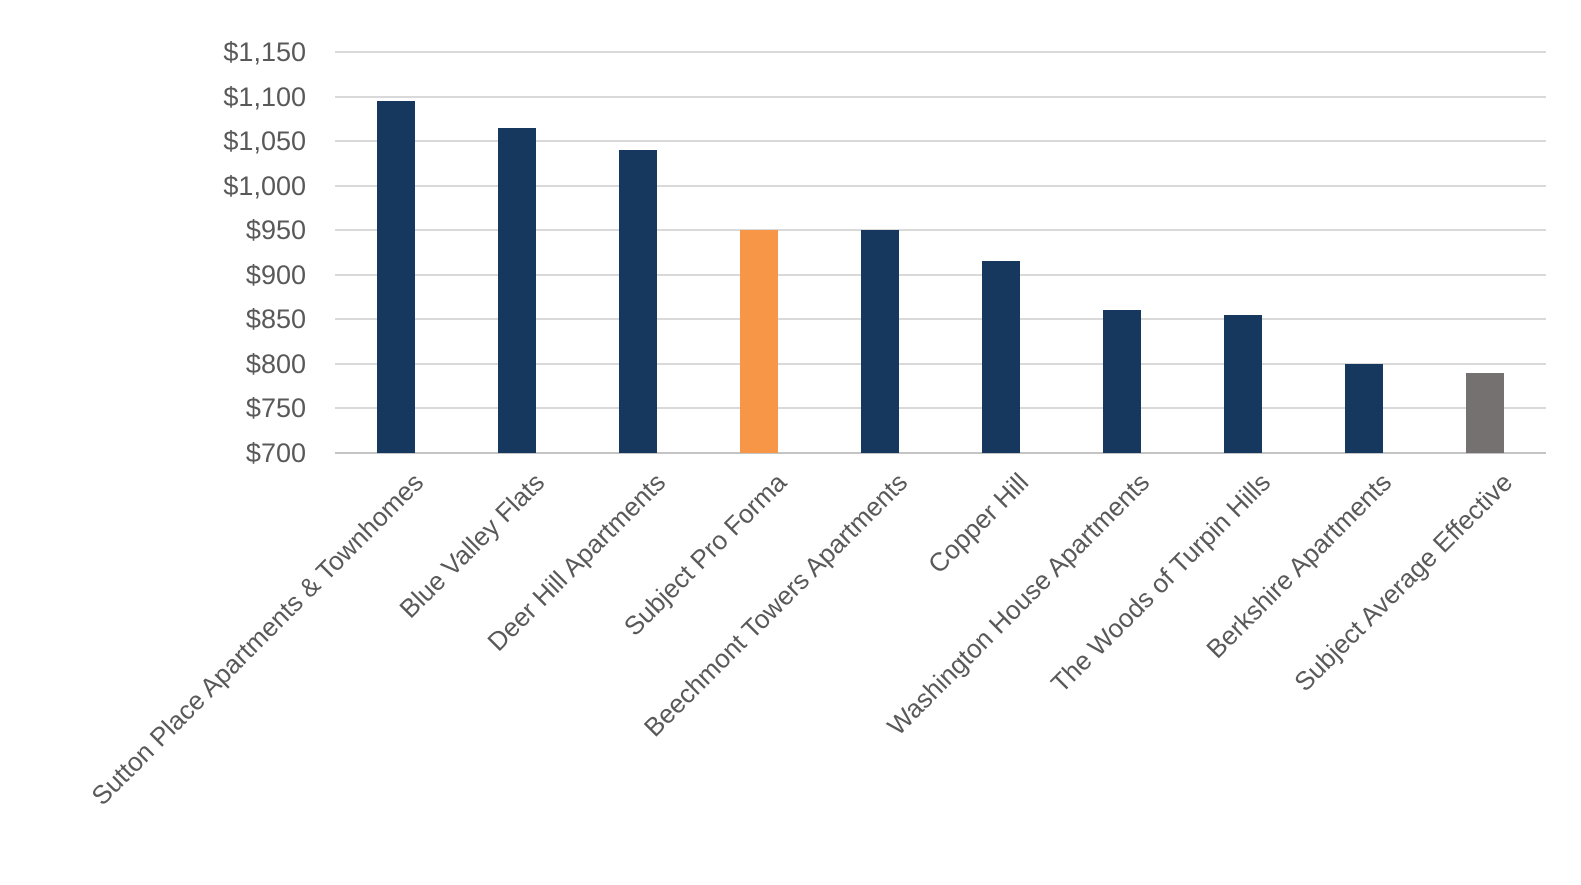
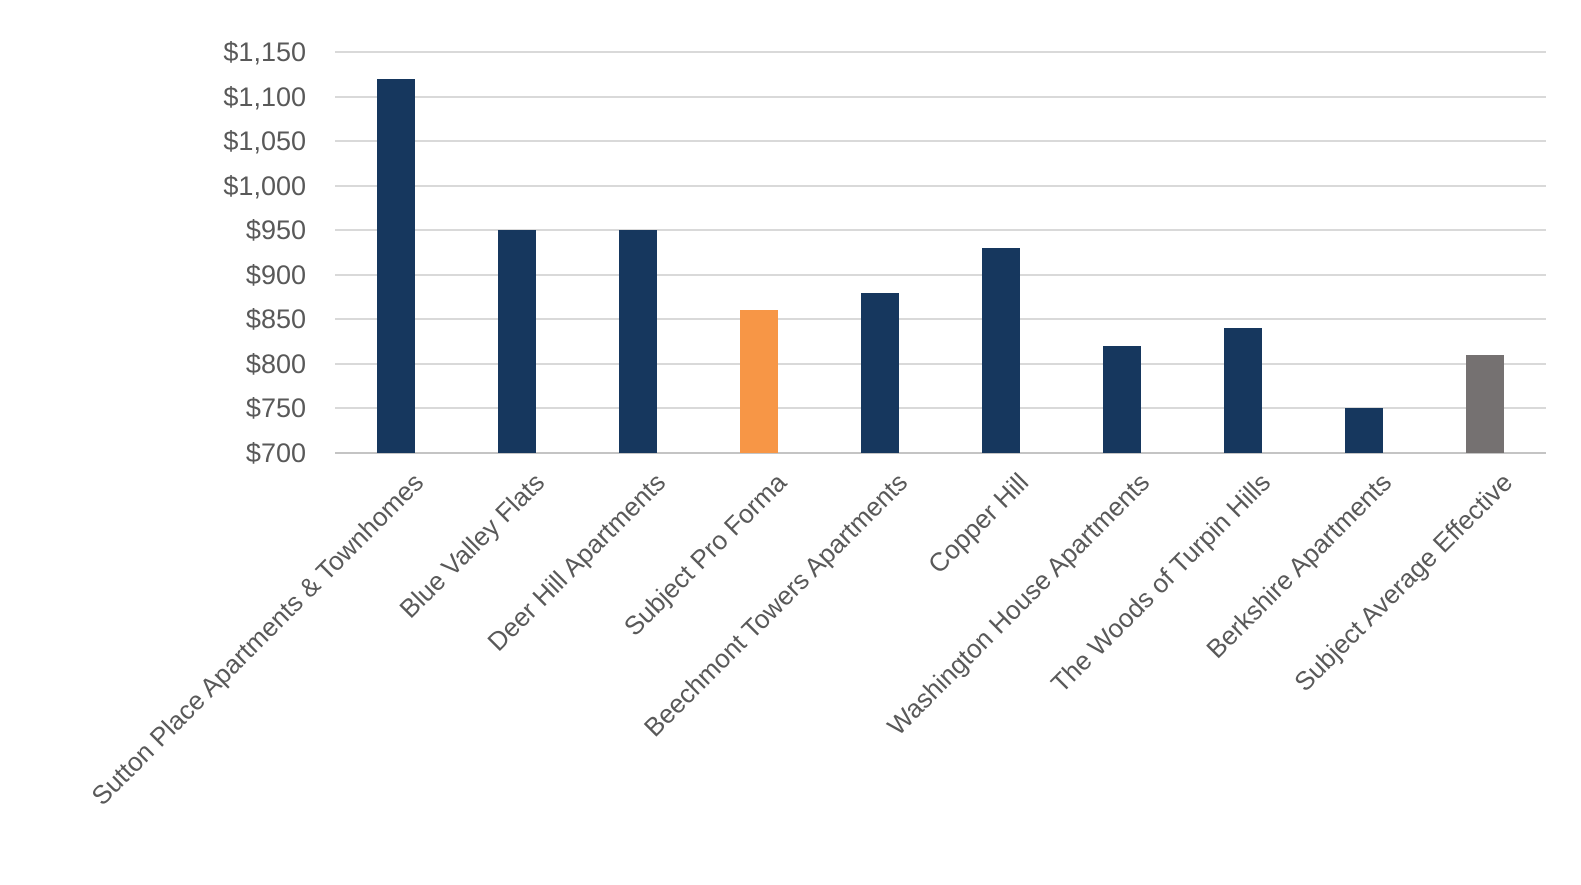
Sutton Place Apartments & Townhomes: $1100 -> $1120
Blue Valley Flats: $1060 -> $950
Deer Hill Apartments: $1040 -> $950
Subject Pro Forma: $950 -> $860
Beechmont Towers Apartments: $950 -> $880
Copper Hill: $920 -> $930
Washington House Apartments: $860 -> $820
The Woods of Turpin Hills: $860 -> $840
Berkshire Apartments: $800 -> $750
Subject Average Effective: $790 -> $810
